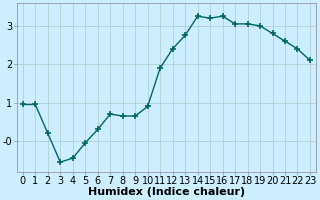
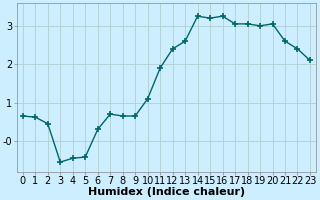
0: 0.95 -> 0.65
1: 0.95 -> 0.62
2: 0.20 -> 0.45
5: -0.05 -> -0.42
10: 0.90 -> 1.10
13: 2.75 -> 2.60
20: 2.80 -> 3.05
